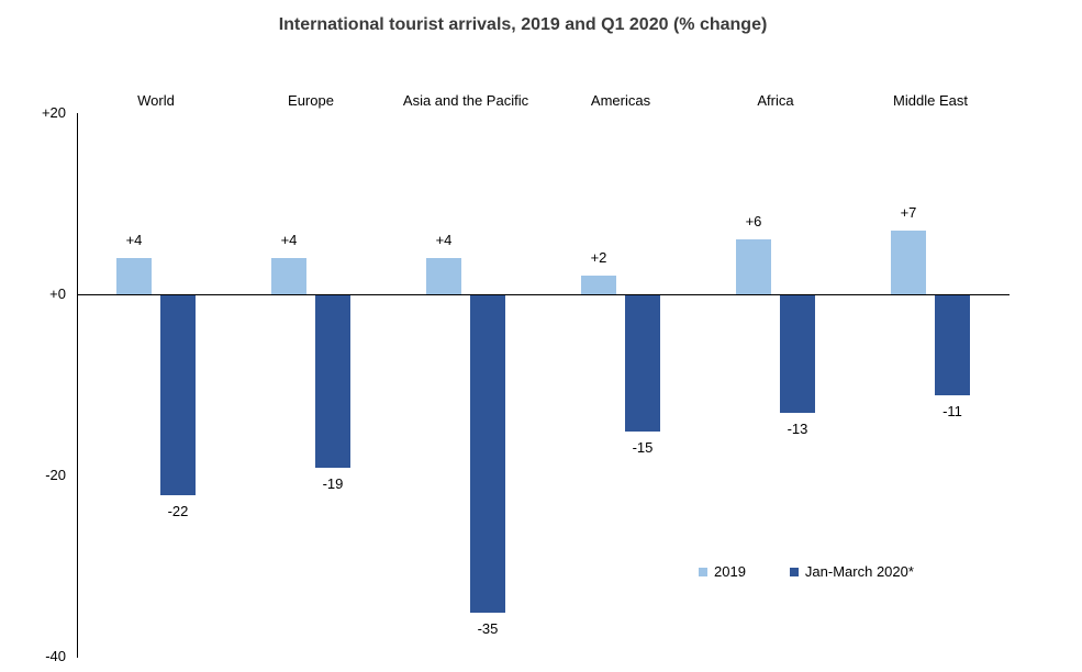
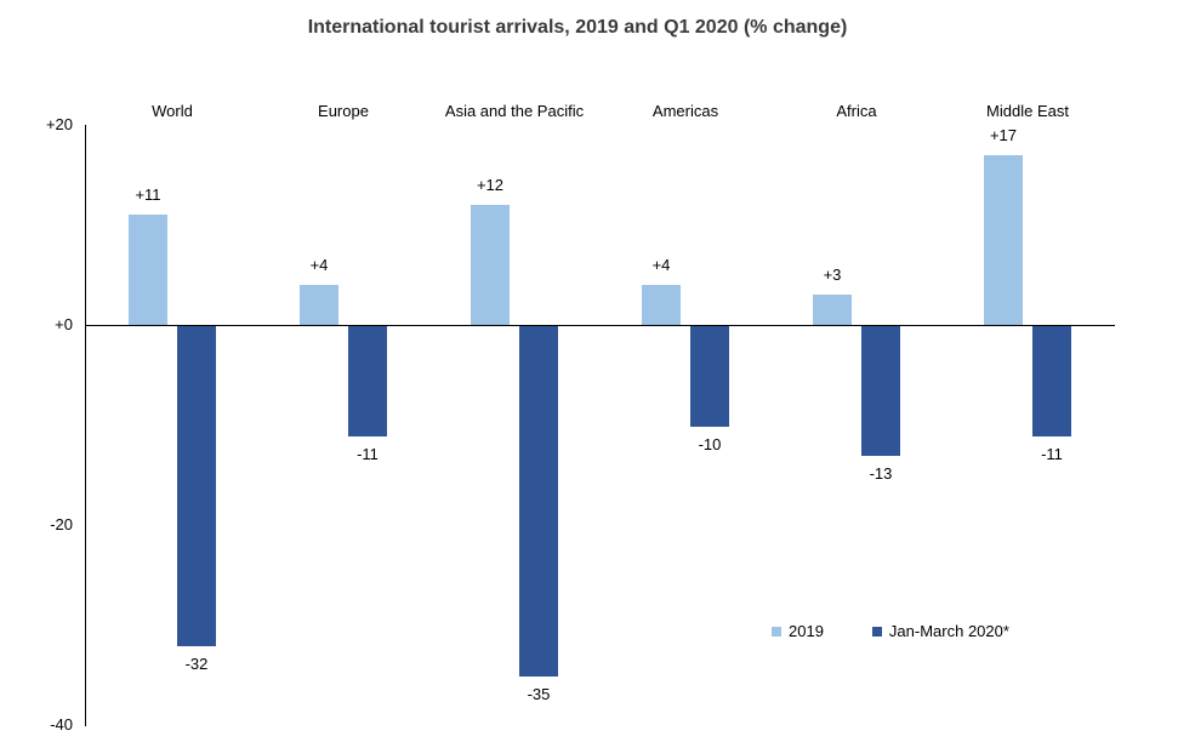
2019/World: +4 -> +11
Jan-March 2020*/World: -22 -> -32
Jan-March 2020*/Europe: -19 -> -11
2019/Asia and the Pacific: +4 -> +12
2019/Americas: +2 -> +4
Jan-March 2020*/Americas: -15 -> -10
2019/Africa: +6 -> +3
2019/Middle East: +7 -> +17
